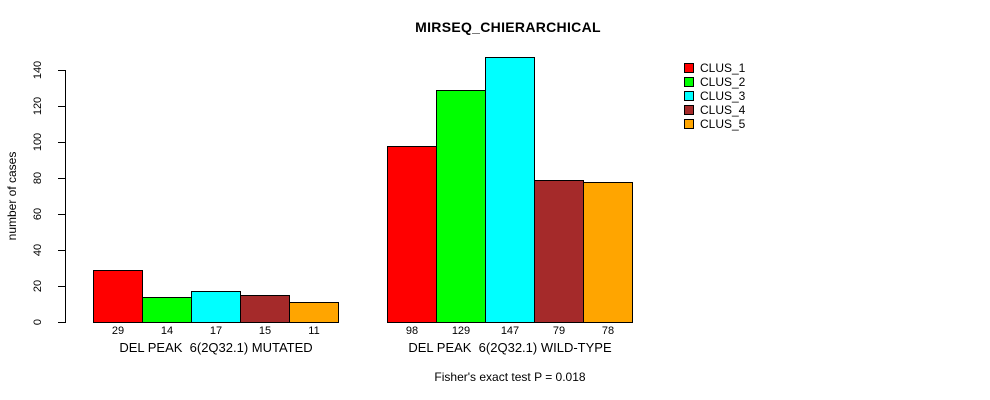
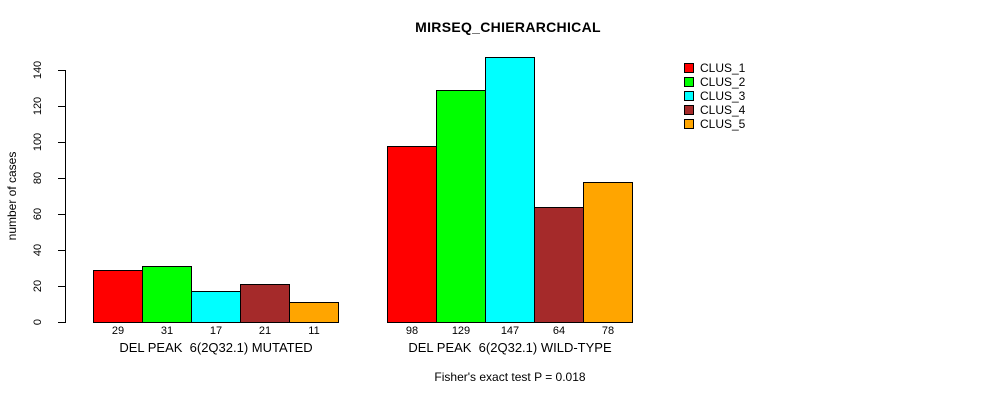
CLUS_2/DEL PEAK 6(2Q32.1) MUTATED: 14 -> 31
CLUS_4/DEL PEAK 6(2Q32.1) MUTATED: 15 -> 21
CLUS_4/DEL PEAK 6(2Q32.1) WILD-TYPE: 79 -> 64
